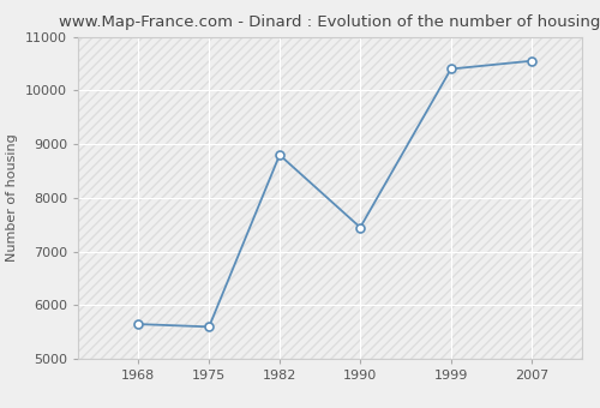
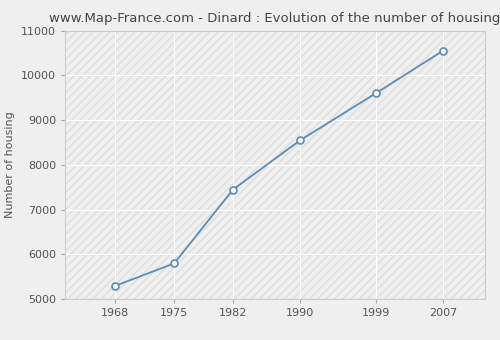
1968: 5650 -> 5300
1975: 5600 -> 5800
1982: 8800 -> 7450
1990: 7450 -> 8550
1999: 10400 -> 9600
